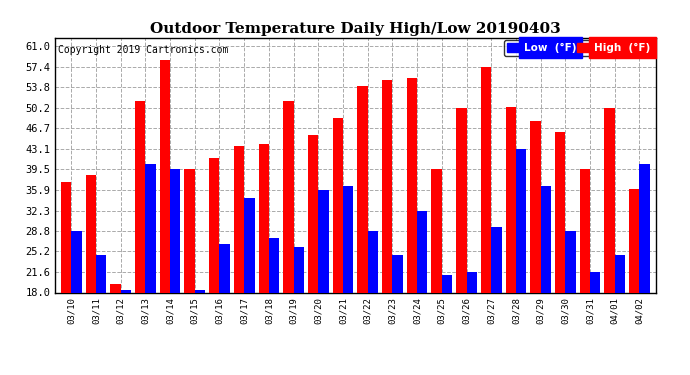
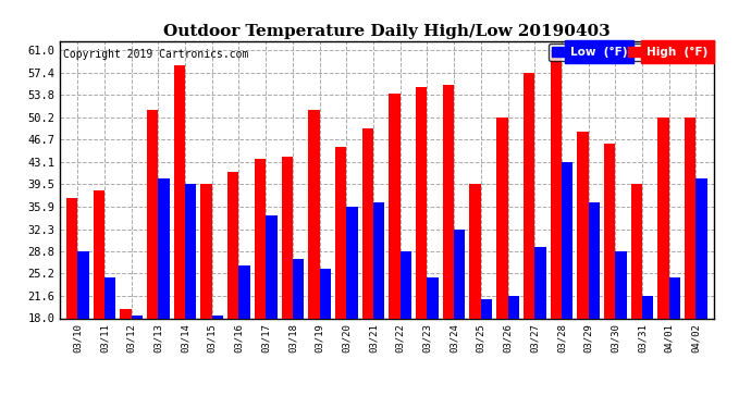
High (°F)/03/28: 50.4 -> 61.0
High (°F)/04/02: 36.0 -> 50.2
